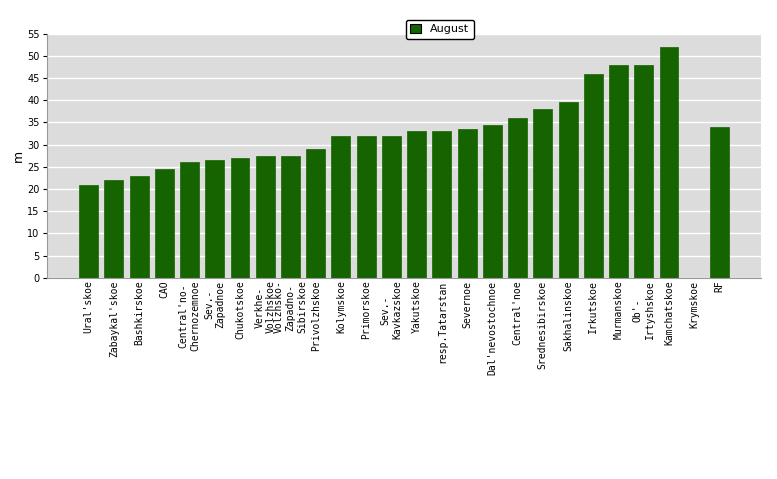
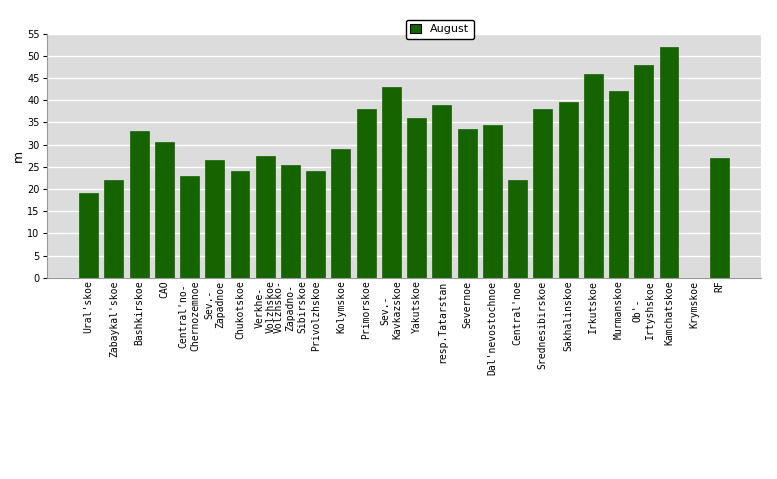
Ural'skoe: 21.0 -> 19.0
Bashkirskoe: 23.0 -> 33.0
CAO: 24.5 -> 30.5
Central'no- Chernozemnoe: 26.0 -> 23.0
Chukotskoe: 27.0 -> 24.0
Volzhsko- Zapadno- Sibirskoe: 27.5 -> 25.5
Privolzhskoe: 29.0 -> 24.0
Kolymskoe: 32.0 -> 29.0
Primorskoe: 32.0 -> 38.0
Sev.- Kavkazskoe: 32.0 -> 43.0
Yakutskoe: 33.0 -> 36.0
resp.Tatarstan: 33.0 -> 39.0
Central'noe: 36.0 -> 22.0
Murmanskoe: 48.0 -> 42.0
RF: 34.0 -> 27.0
